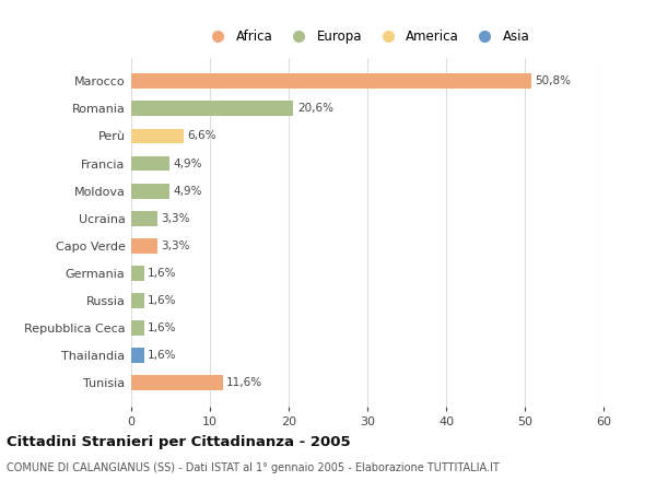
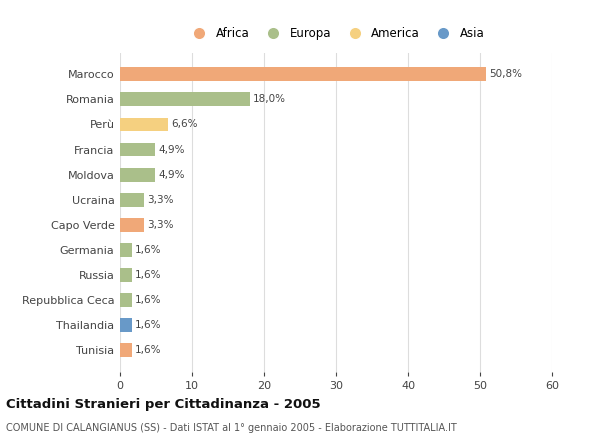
Romania: 20,6% -> 18,0%
Tunisia: 11,6% -> 1,6%
